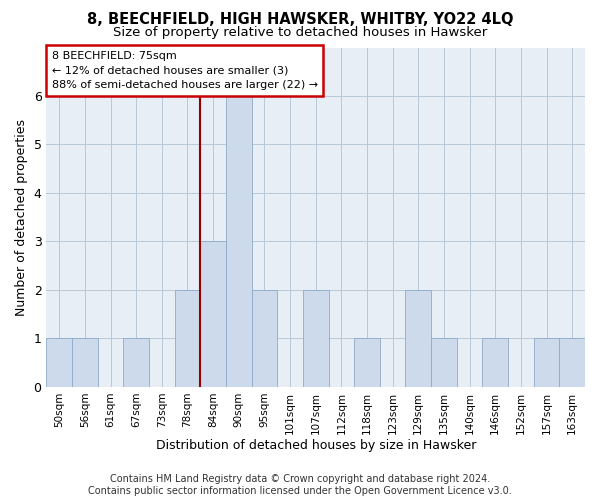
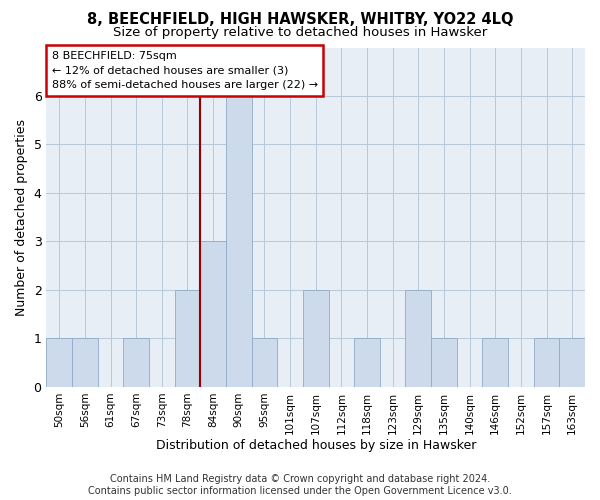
95sqm: 2 -> 1
